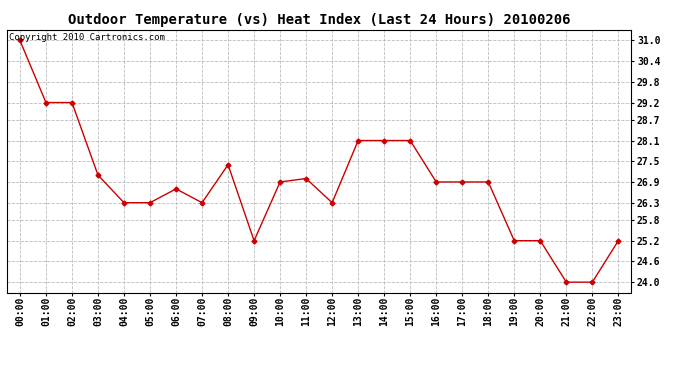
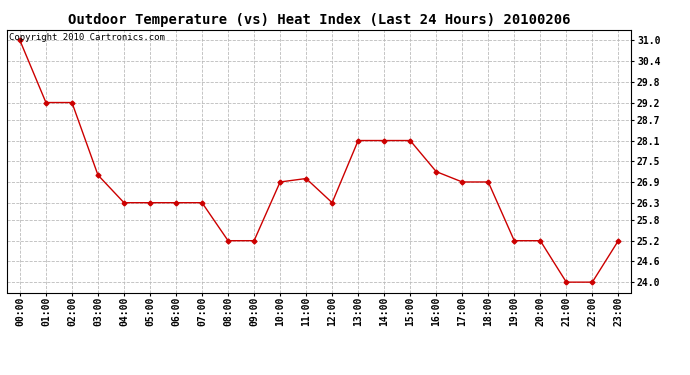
06:00: 26.7 -> 26.3
08:00: 27.4 -> 25.2
16:00: 26.9 -> 27.2
